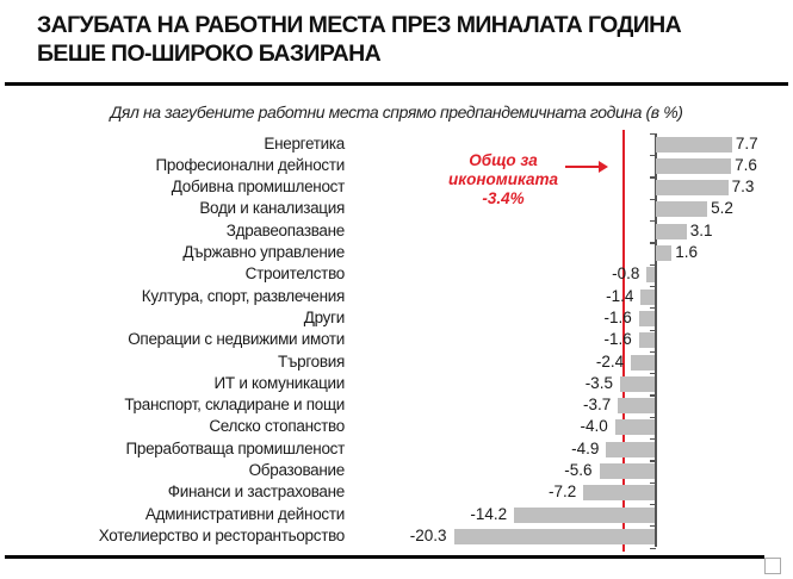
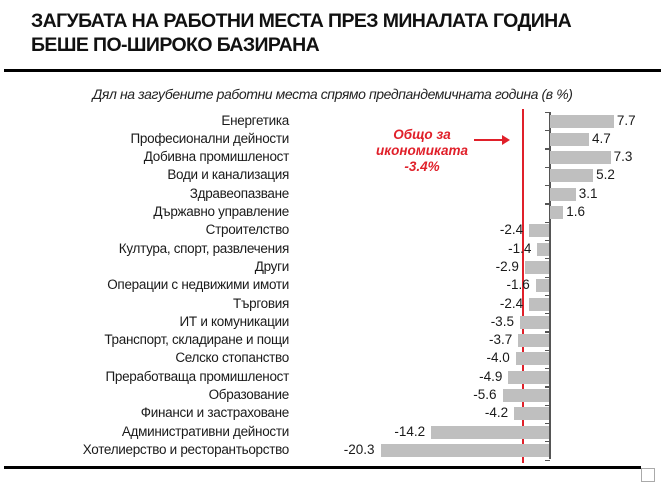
Професионални дейности: 7.6 -> 4.7
Строителство: -0.8 -> -2.4
Други: -1.6 -> -2.9
Финанси и застраховане: -7.2 -> -4.2
